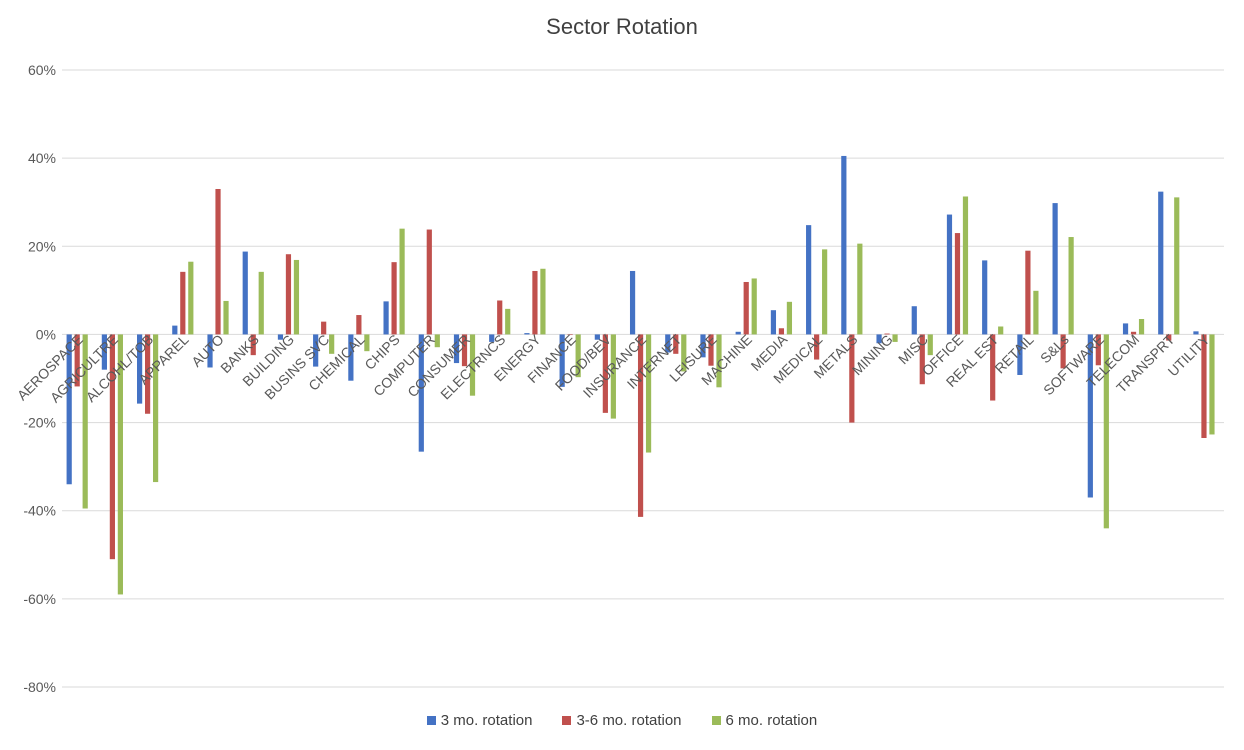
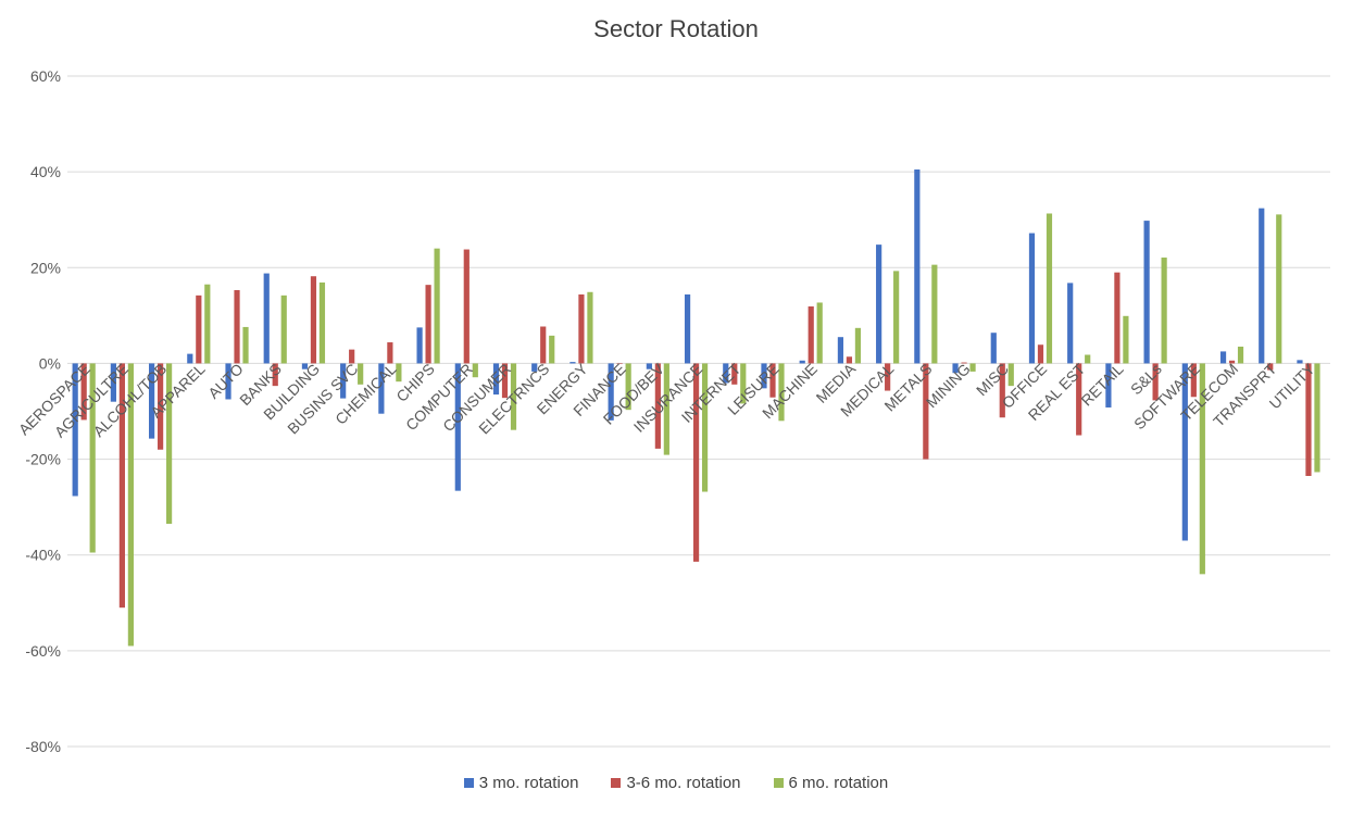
3 mo. rotation/AEROSPACE: -34% -> -28%
3-6 mo. rotation/AUTO: 33% -> 15%
3-6 mo. rotation/OFFICE: 23% -> 4%
